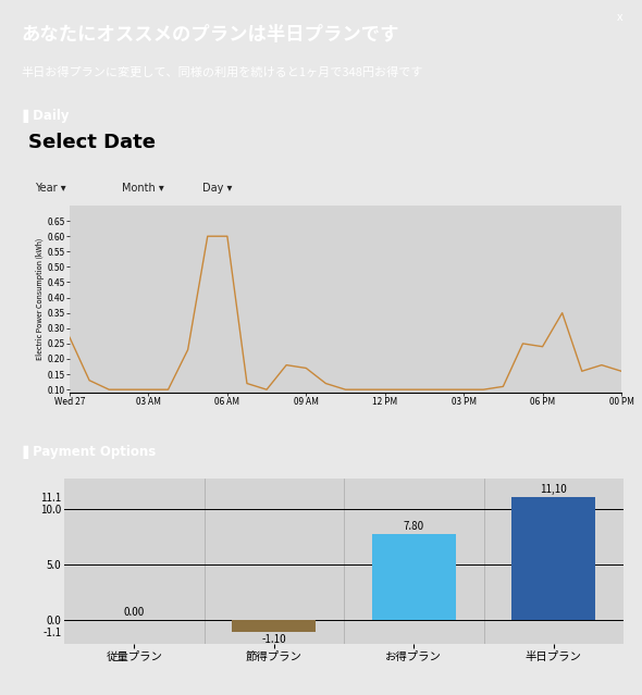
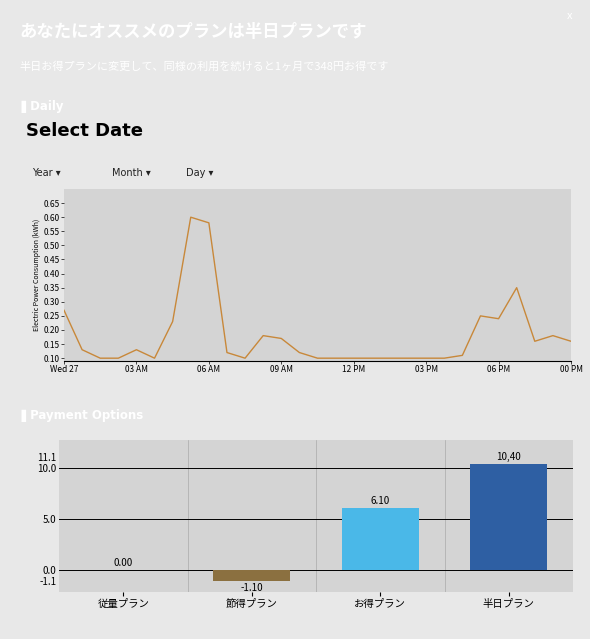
03 AM: 0.10 -> 0.13
06 AM: 0.60 -> 0.58
お得プラン: 7.80 -> 6.10
半日プラン: 11,10 -> 10,40
